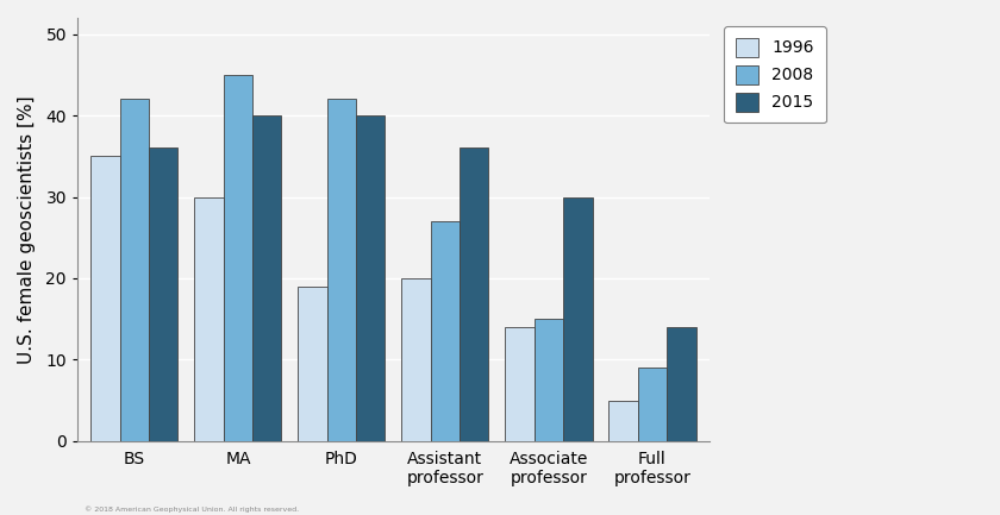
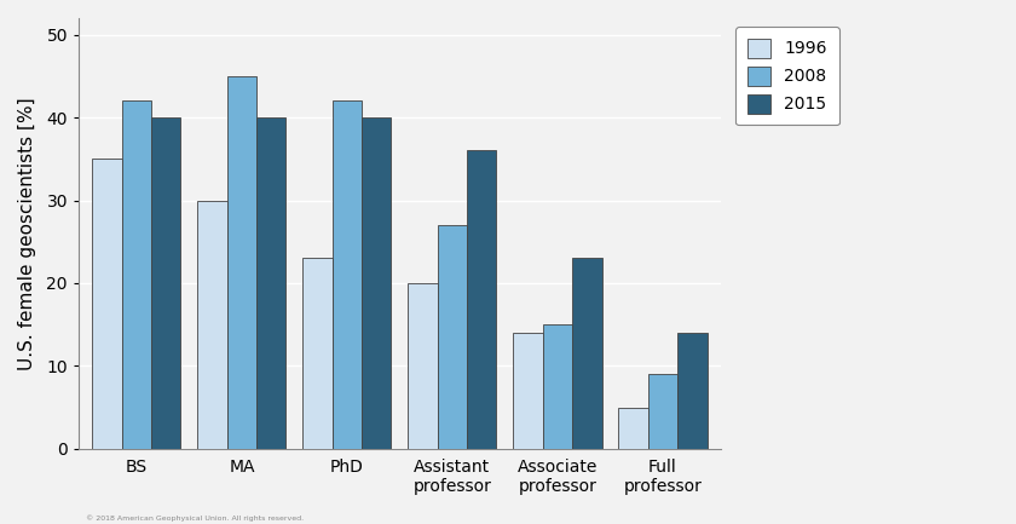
2015/BS: 36 -> 40
1996/PhD: 19 -> 23
2015/Associate professor: 30 -> 23
